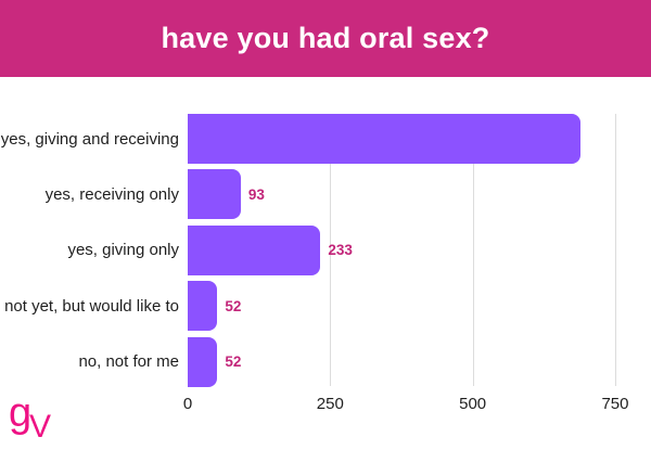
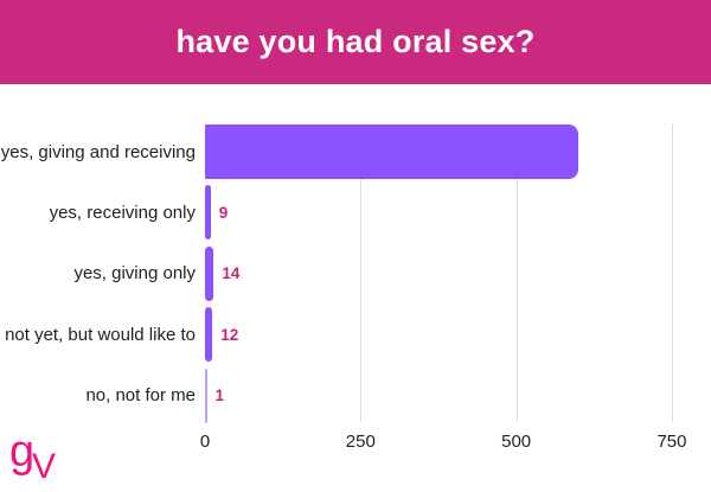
yes, giving and receiving: 690 -> 600
yes, receiving only: 93 -> 9
yes, giving only: 233 -> 14
not yet, but would like to: 52 -> 12
no, not for me: 52 -> 1
